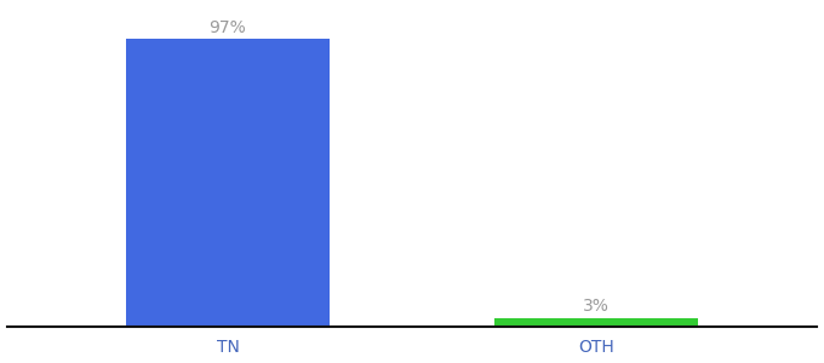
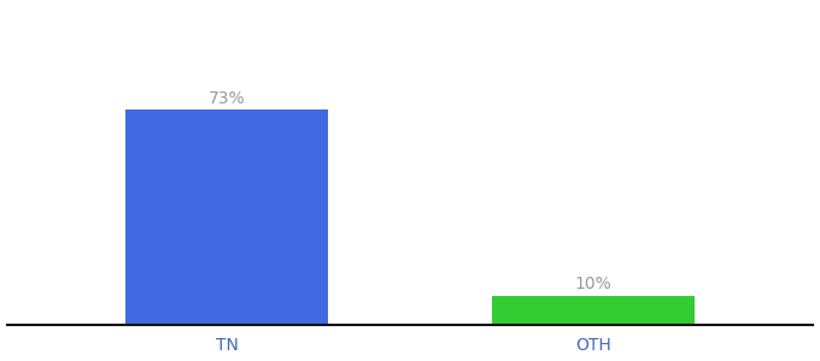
TN: 97% -> 73%
OTH: 3% -> 10%
